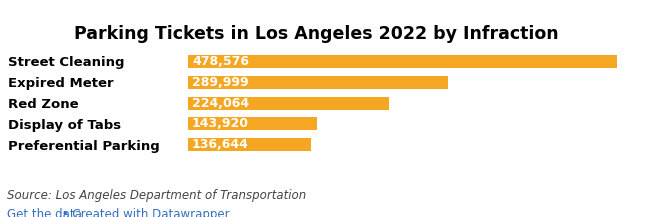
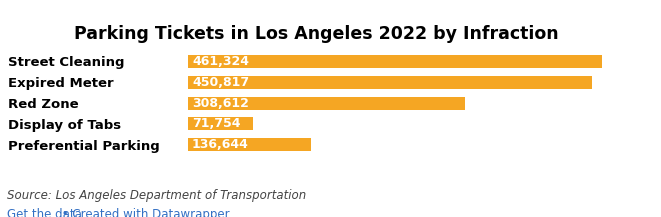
Street Cleaning: 478,576 -> 461,324
Expired Meter: 289,999 -> 450,817
Red Zone: 224,064 -> 308,612
Display of Tabs: 143,920 -> 71,754
